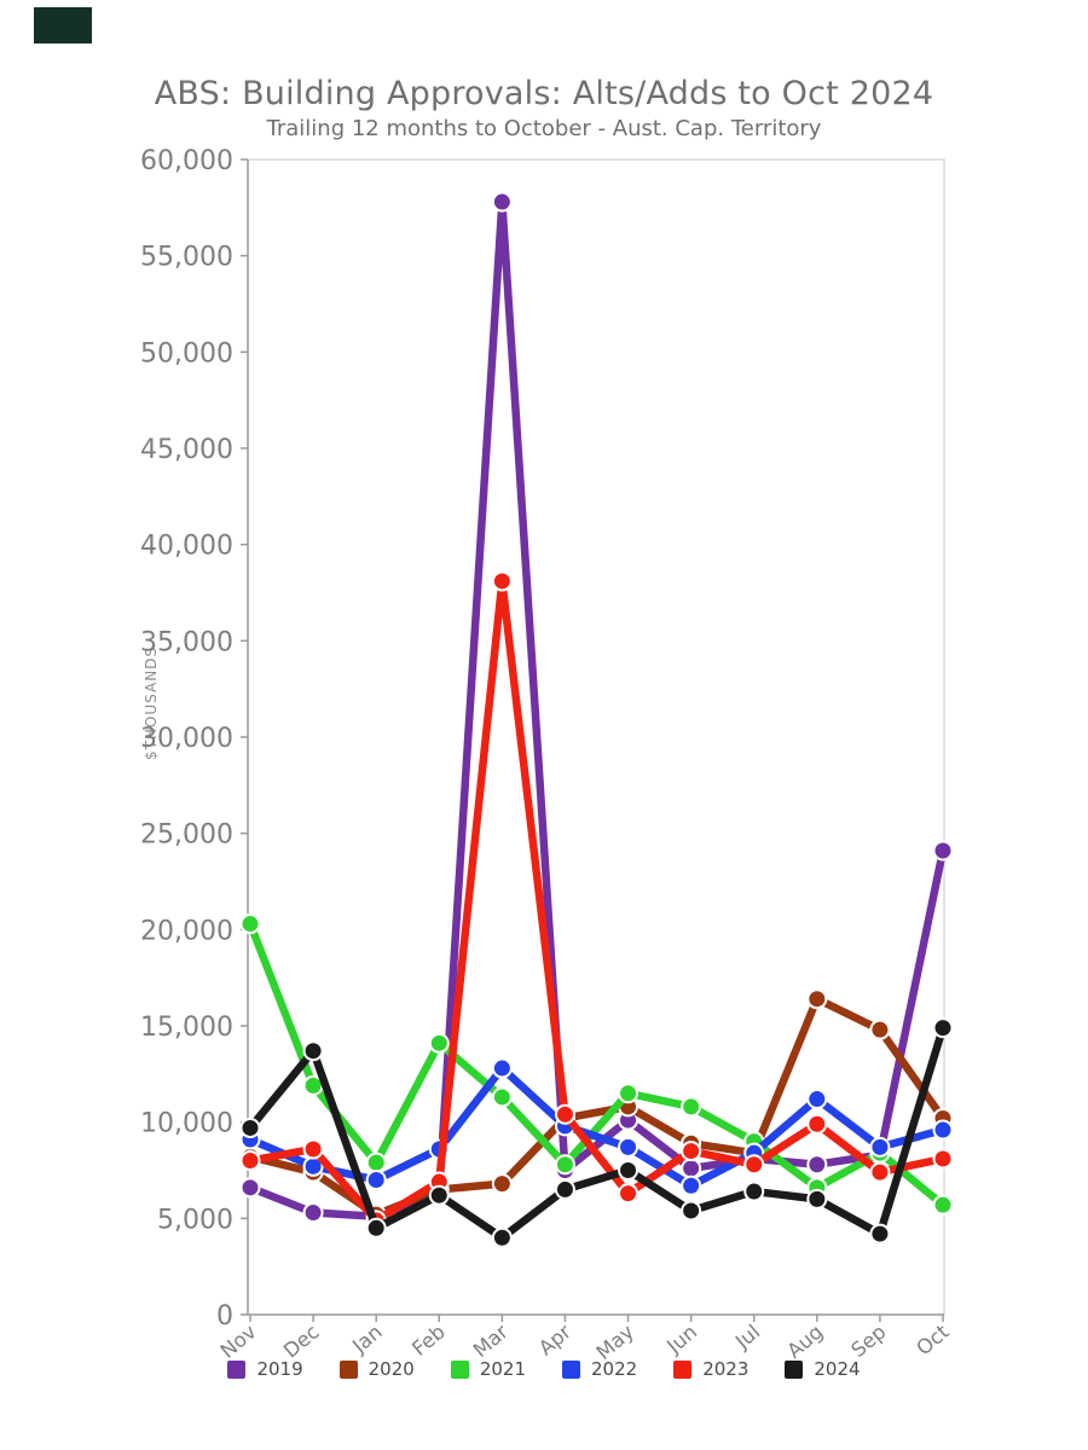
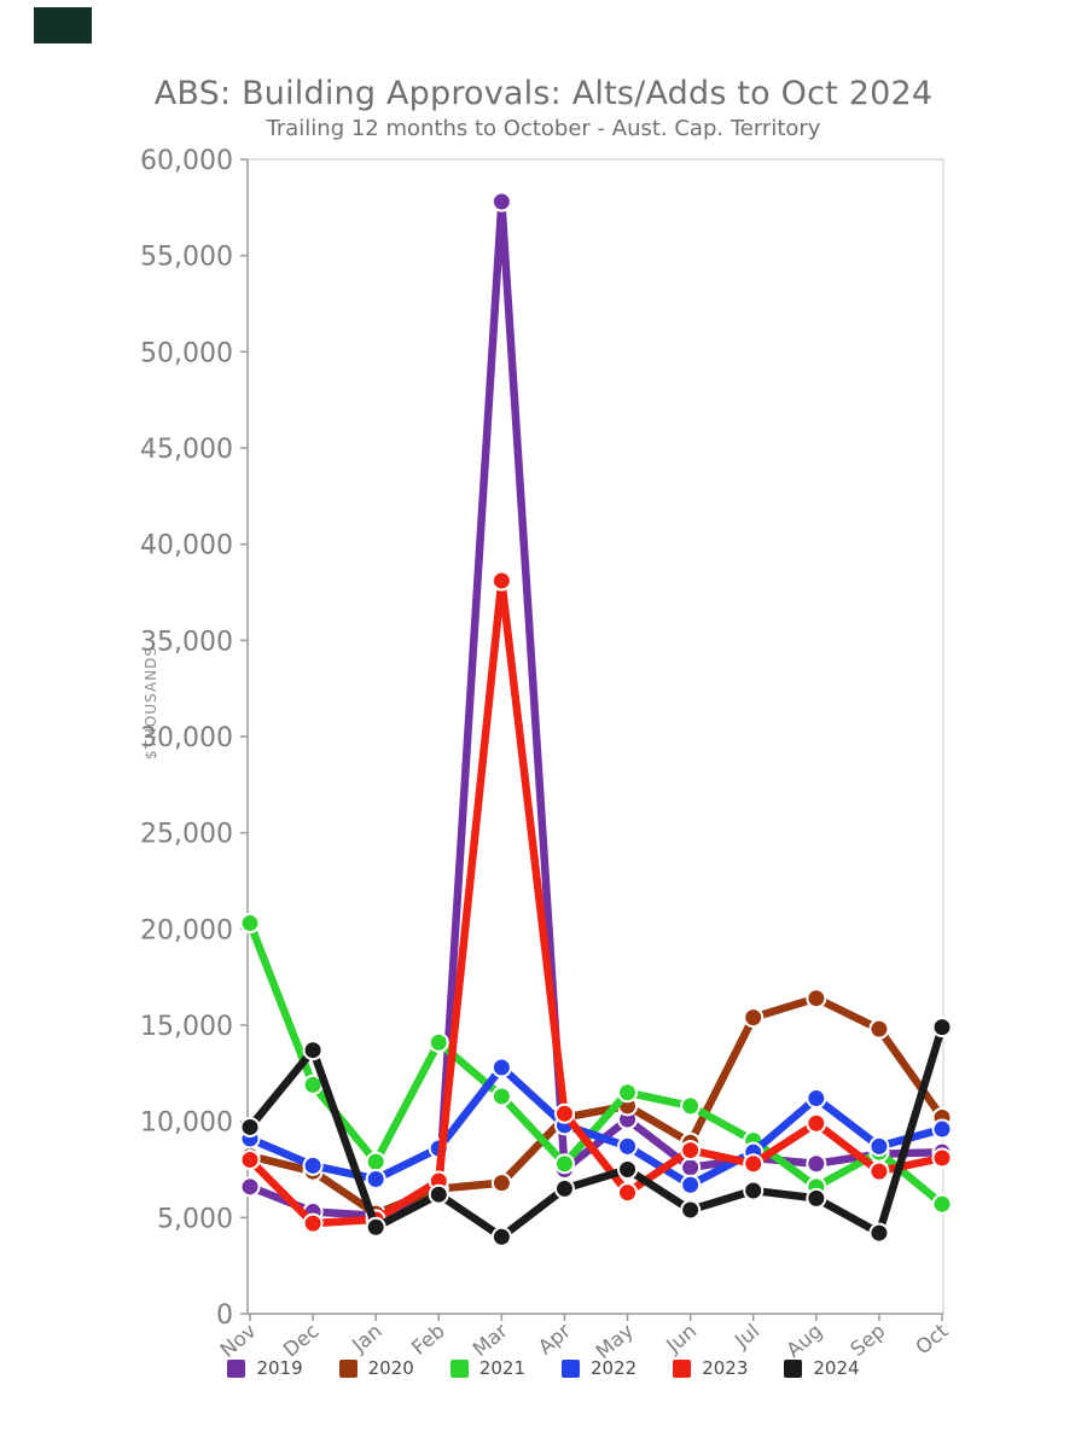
2023/Dec: 8600 -> 4700
2020/Jul: 8400 -> 15400
2019/Oct: 24100 -> 8400
